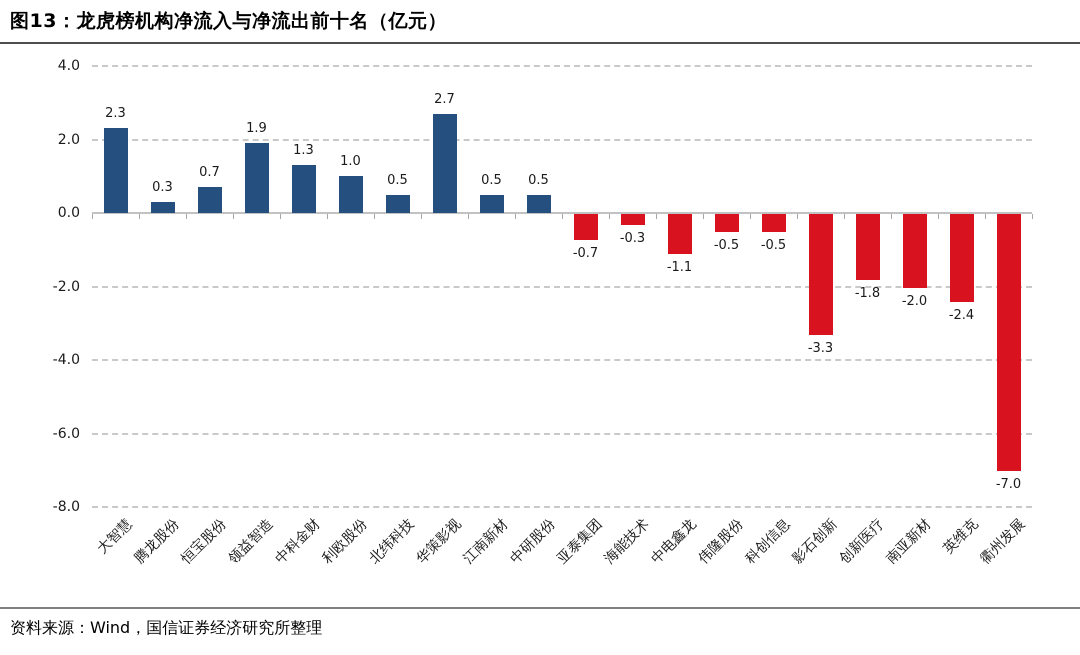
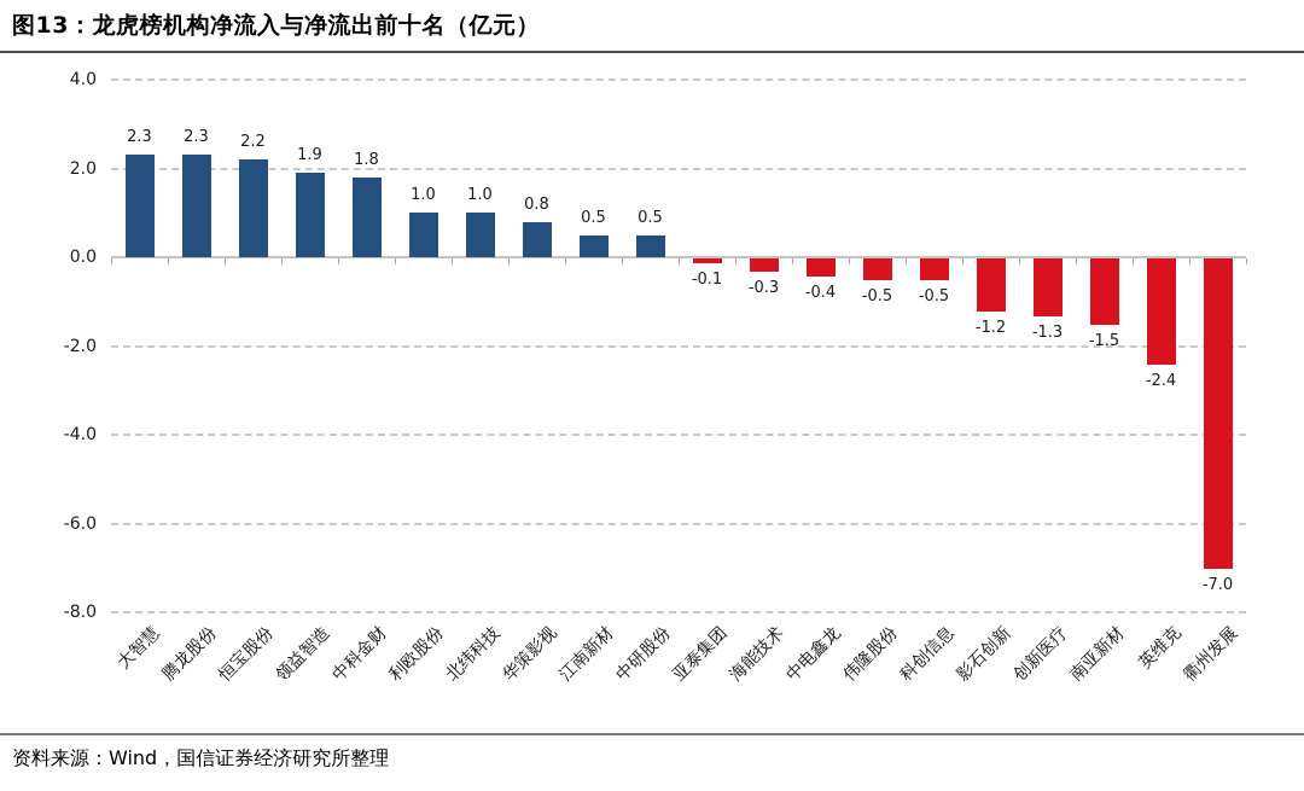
腾龙股份: 0.3 -> 2.3
恒宝股份: 0.7 -> 2.2
中科金财: 1.3 -> 1.8
北纬科技: 0.5 -> 1.0
华策影视: 2.7 -> 0.8
亚泰集团: -0.7 -> -0.1
中电鑫龙: -1.1 -> -0.4
影石创新: -3.3 -> -1.2
创新医疗: -1.8 -> -1.3
南亚新材: -2.0 -> -1.5
